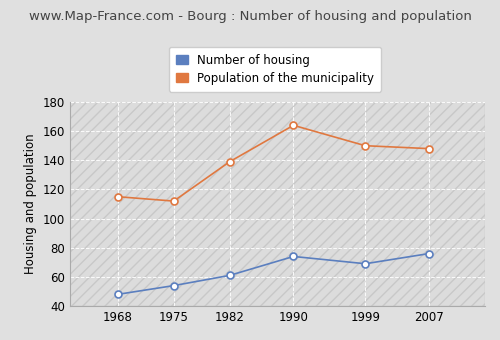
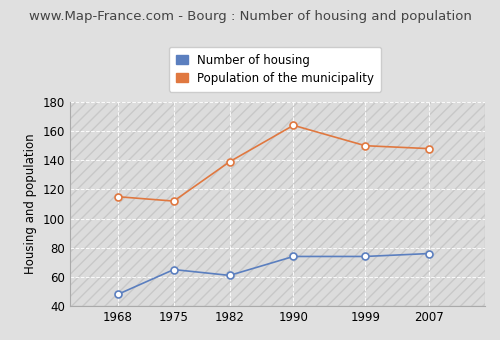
Number of housing/1975: 54 -> 65
Number of housing/1999: 69 -> 74
